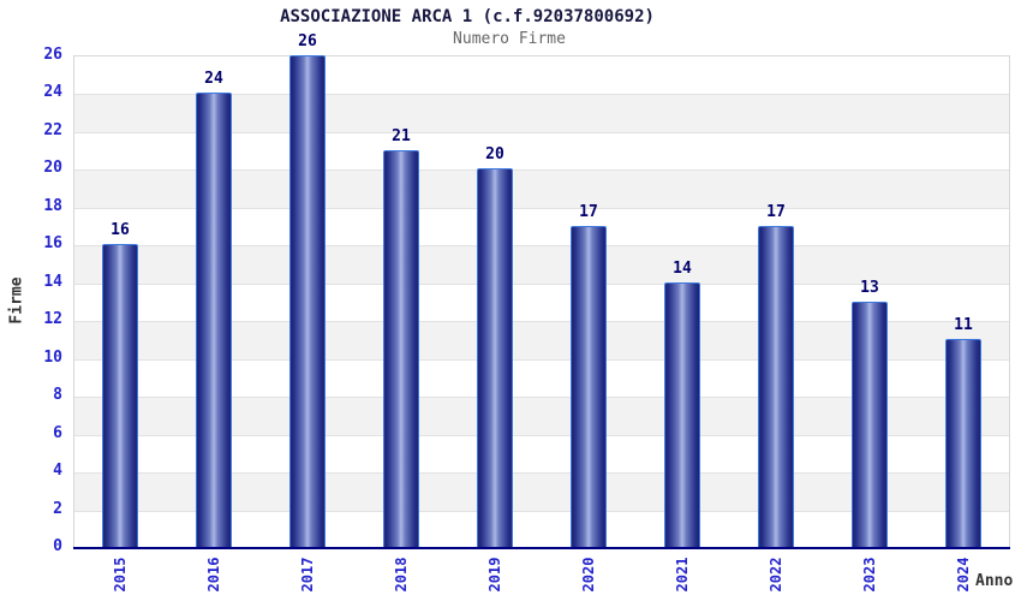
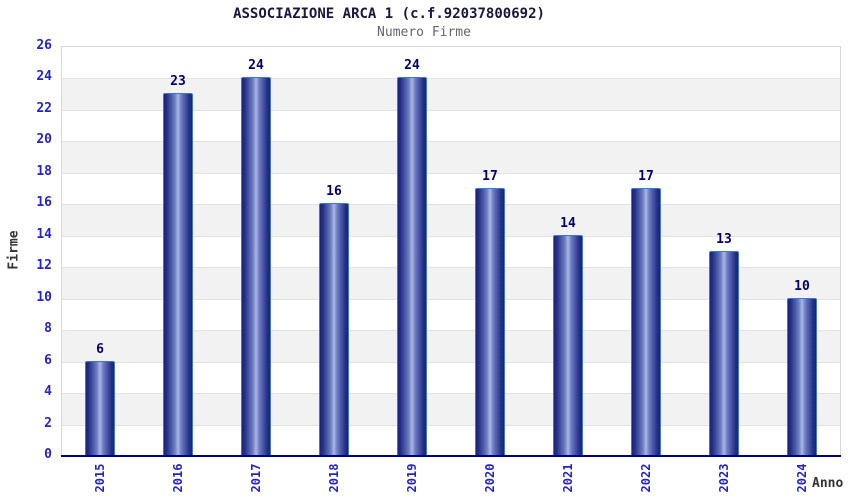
2015: 16 -> 6
2016: 24 -> 23
2017: 26 -> 24
2018: 21 -> 16
2019: 20 -> 24
2024: 11 -> 10
